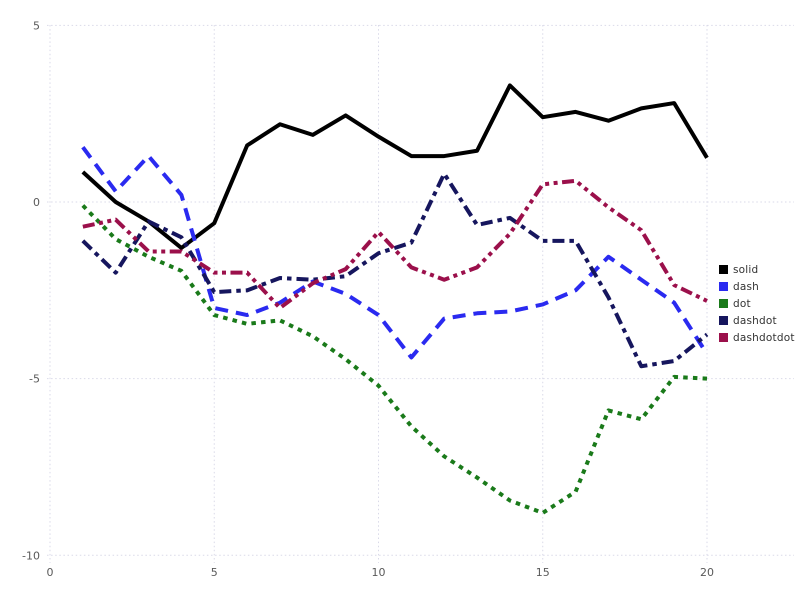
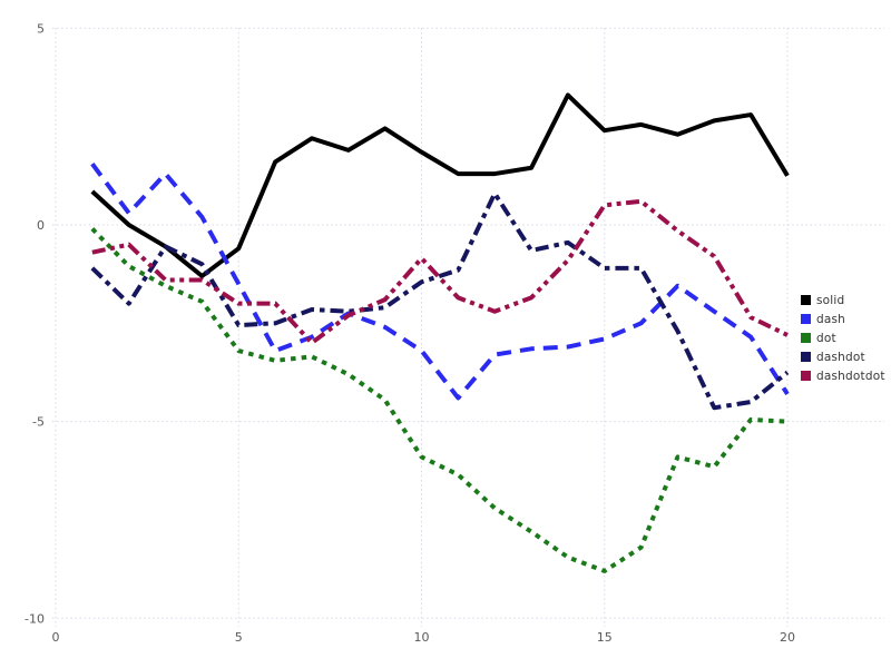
dash/5: -3.0 -> -1.5
dot/10: -5.2 -> -5.9
